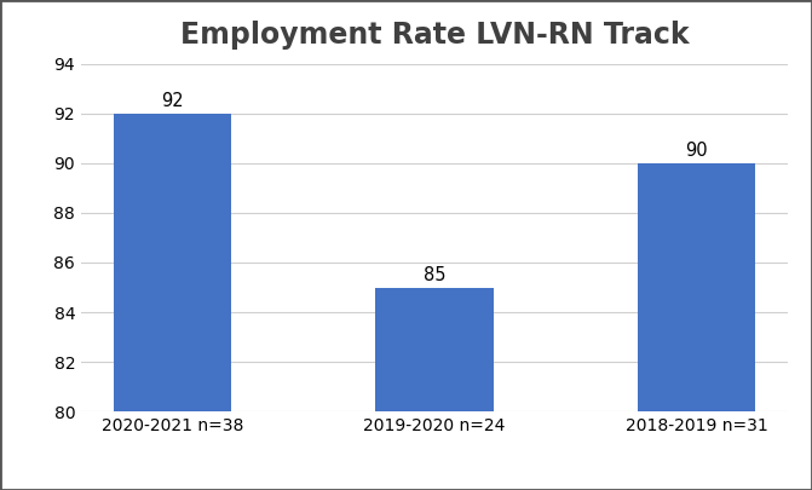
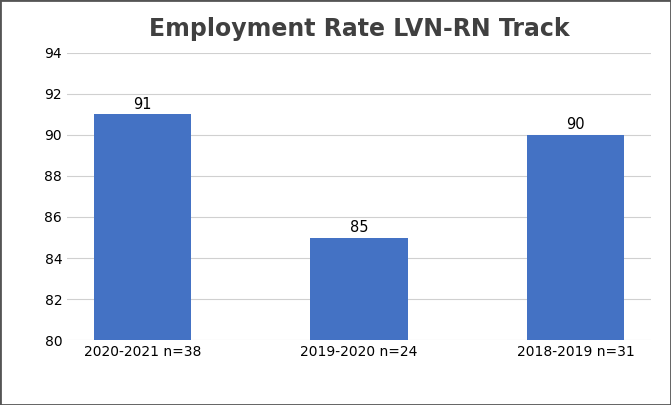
2020-2021 n=38: 92 -> 91
